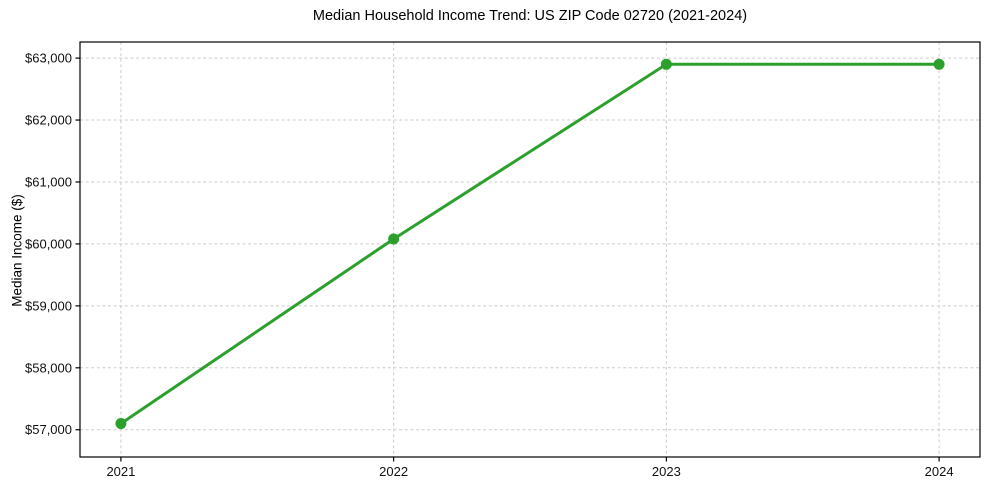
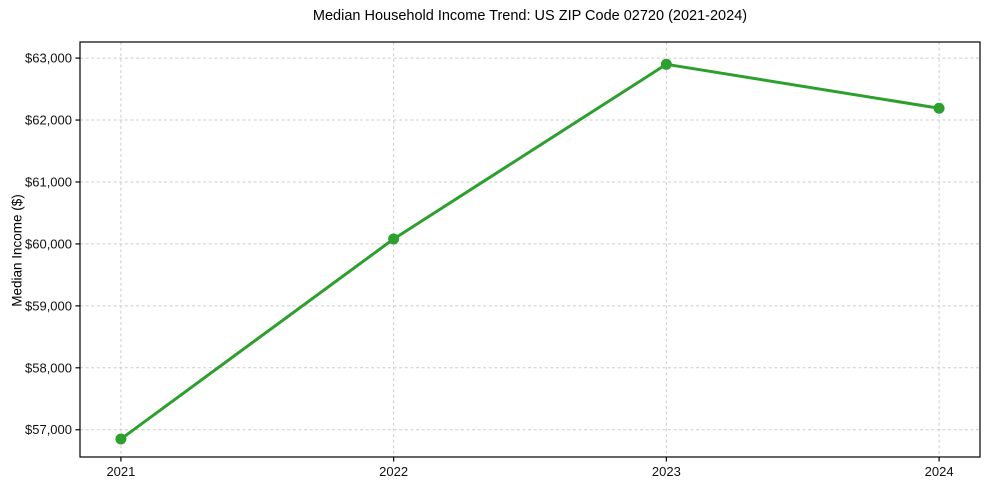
2021: $57100 -> $56800
2024: $62900 -> $62200
